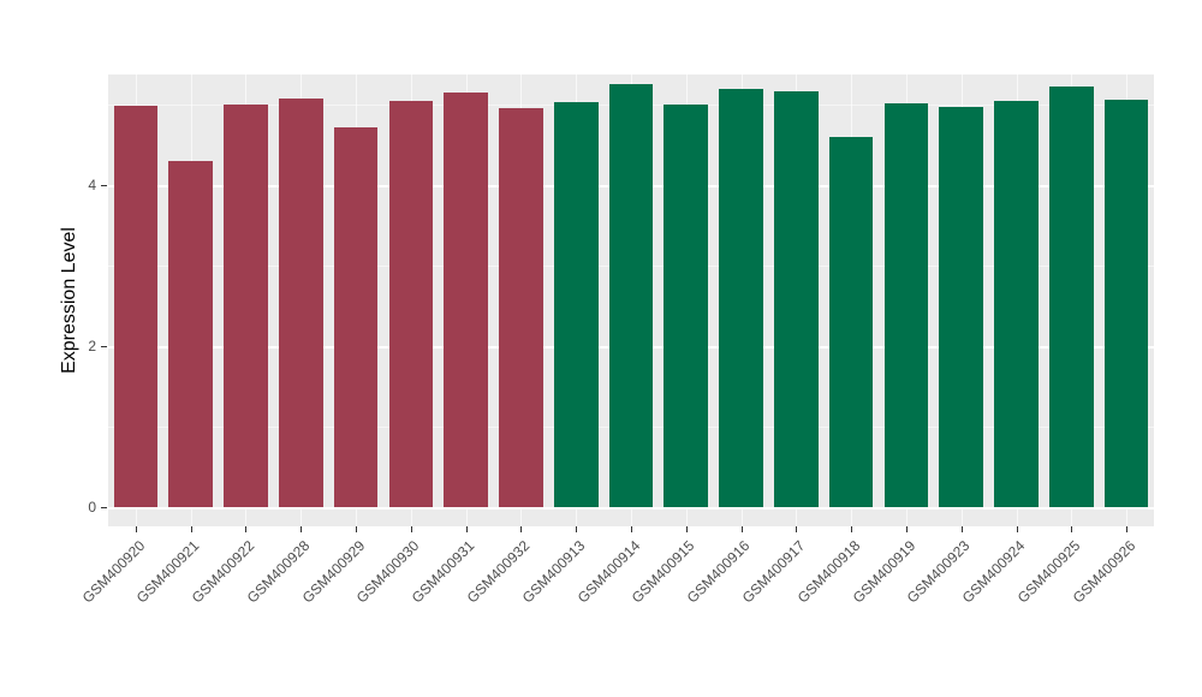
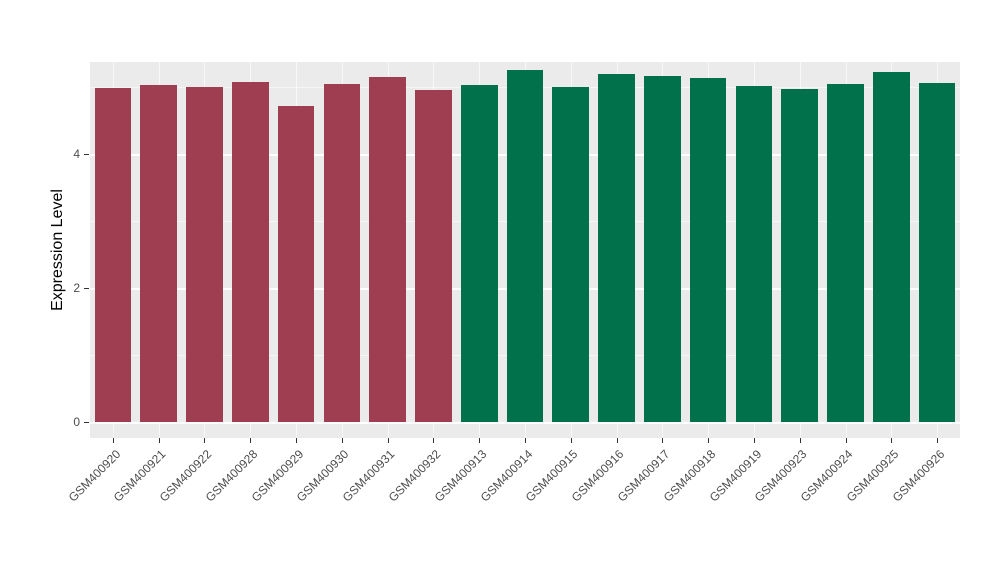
GSM400921: 4.3 -> 5.0
GSM400918: 4.6 -> 5.1
